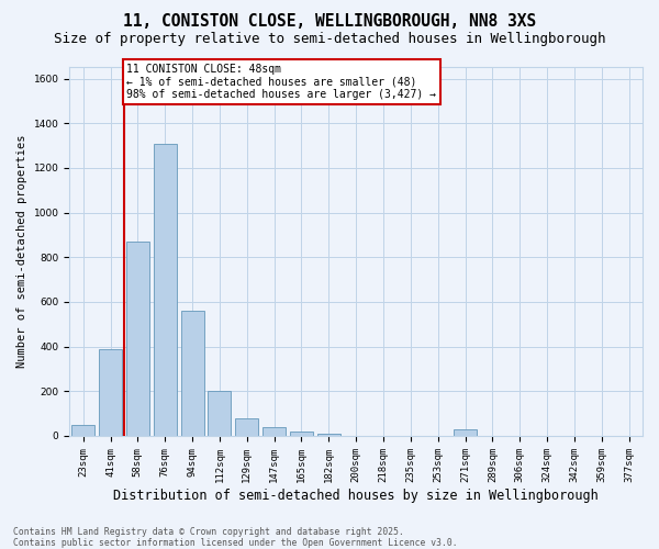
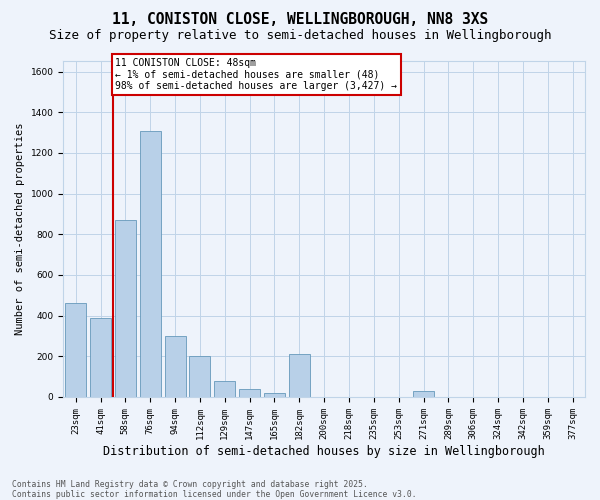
23sqm: 50 -> 460
94sqm: 560 -> 300
182sqm: 10 -> 210
